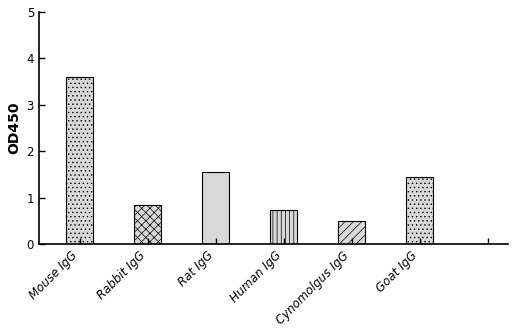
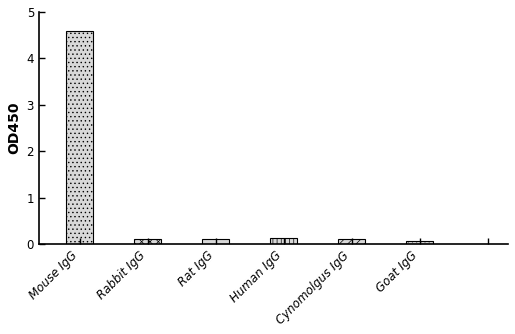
Mouse IgG: 3.60 -> 4.58
Rabbit IgG: 0.85 -> 0.12
Rat IgG: 1.55 -> 0.11
Human IgG: 0.75 -> 0.13
Cynomolgus IgG: 0.50 -> 0.12
Goat IgG: 1.45 -> 0.07
